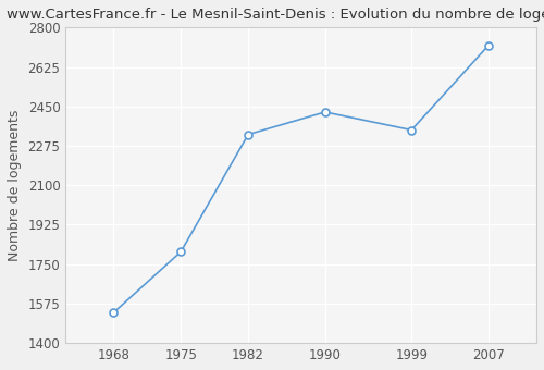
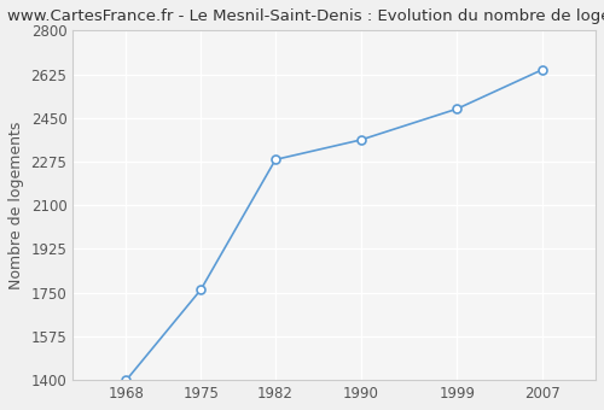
1968: 1535 -> 1399
1975: 1805 -> 1762
1982: 2325 -> 2283
1990: 2425 -> 2362
1999: 2345 -> 2486
2007: 2720 -> 2643
